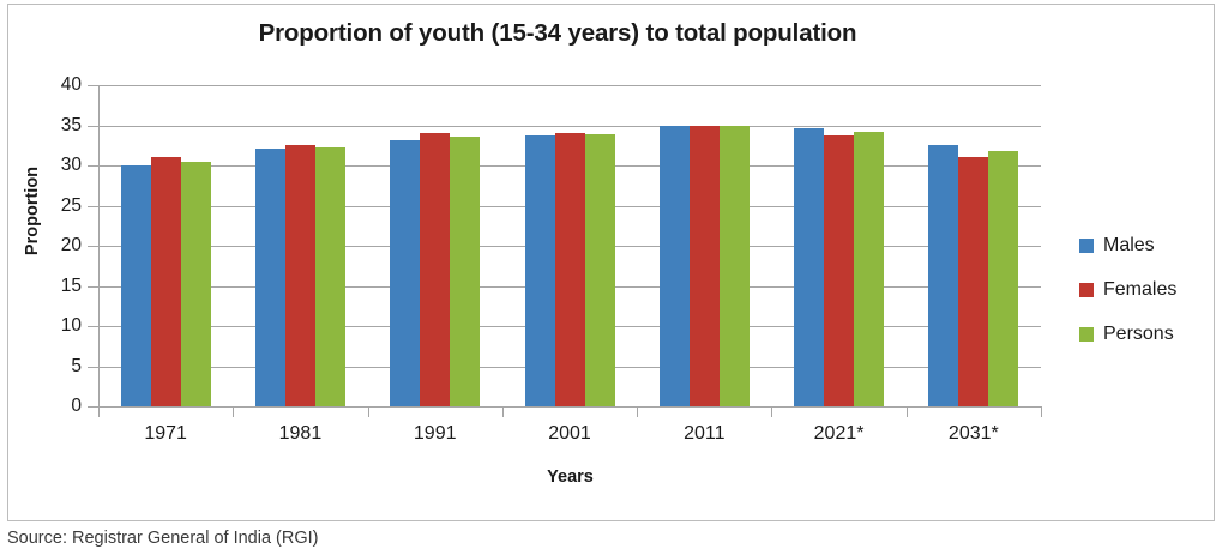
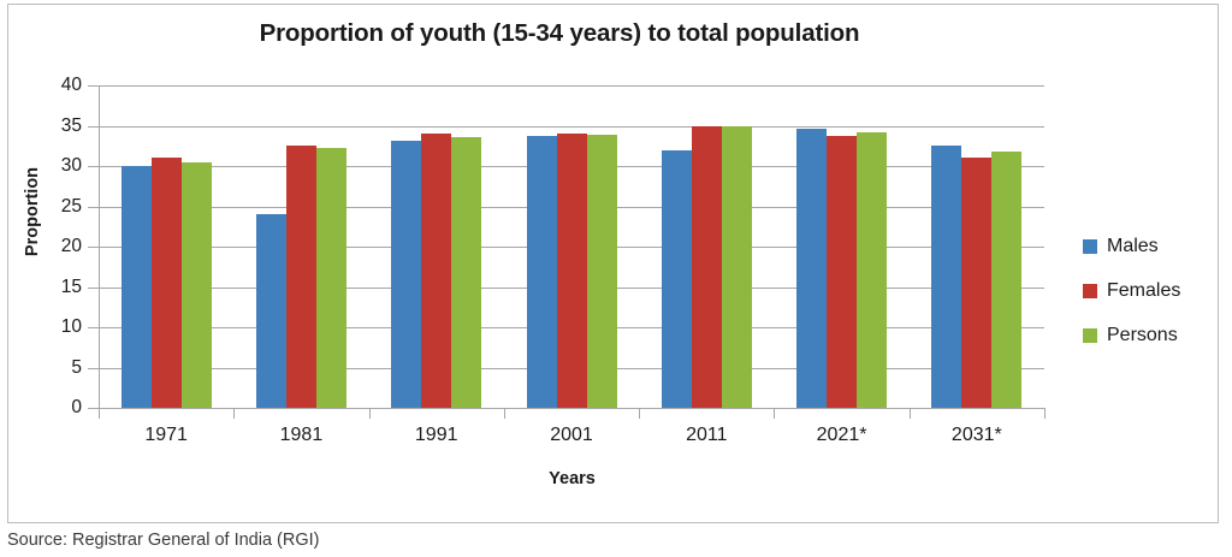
Males/1981: 32 -> 24
Males/2011: 35 -> 32
